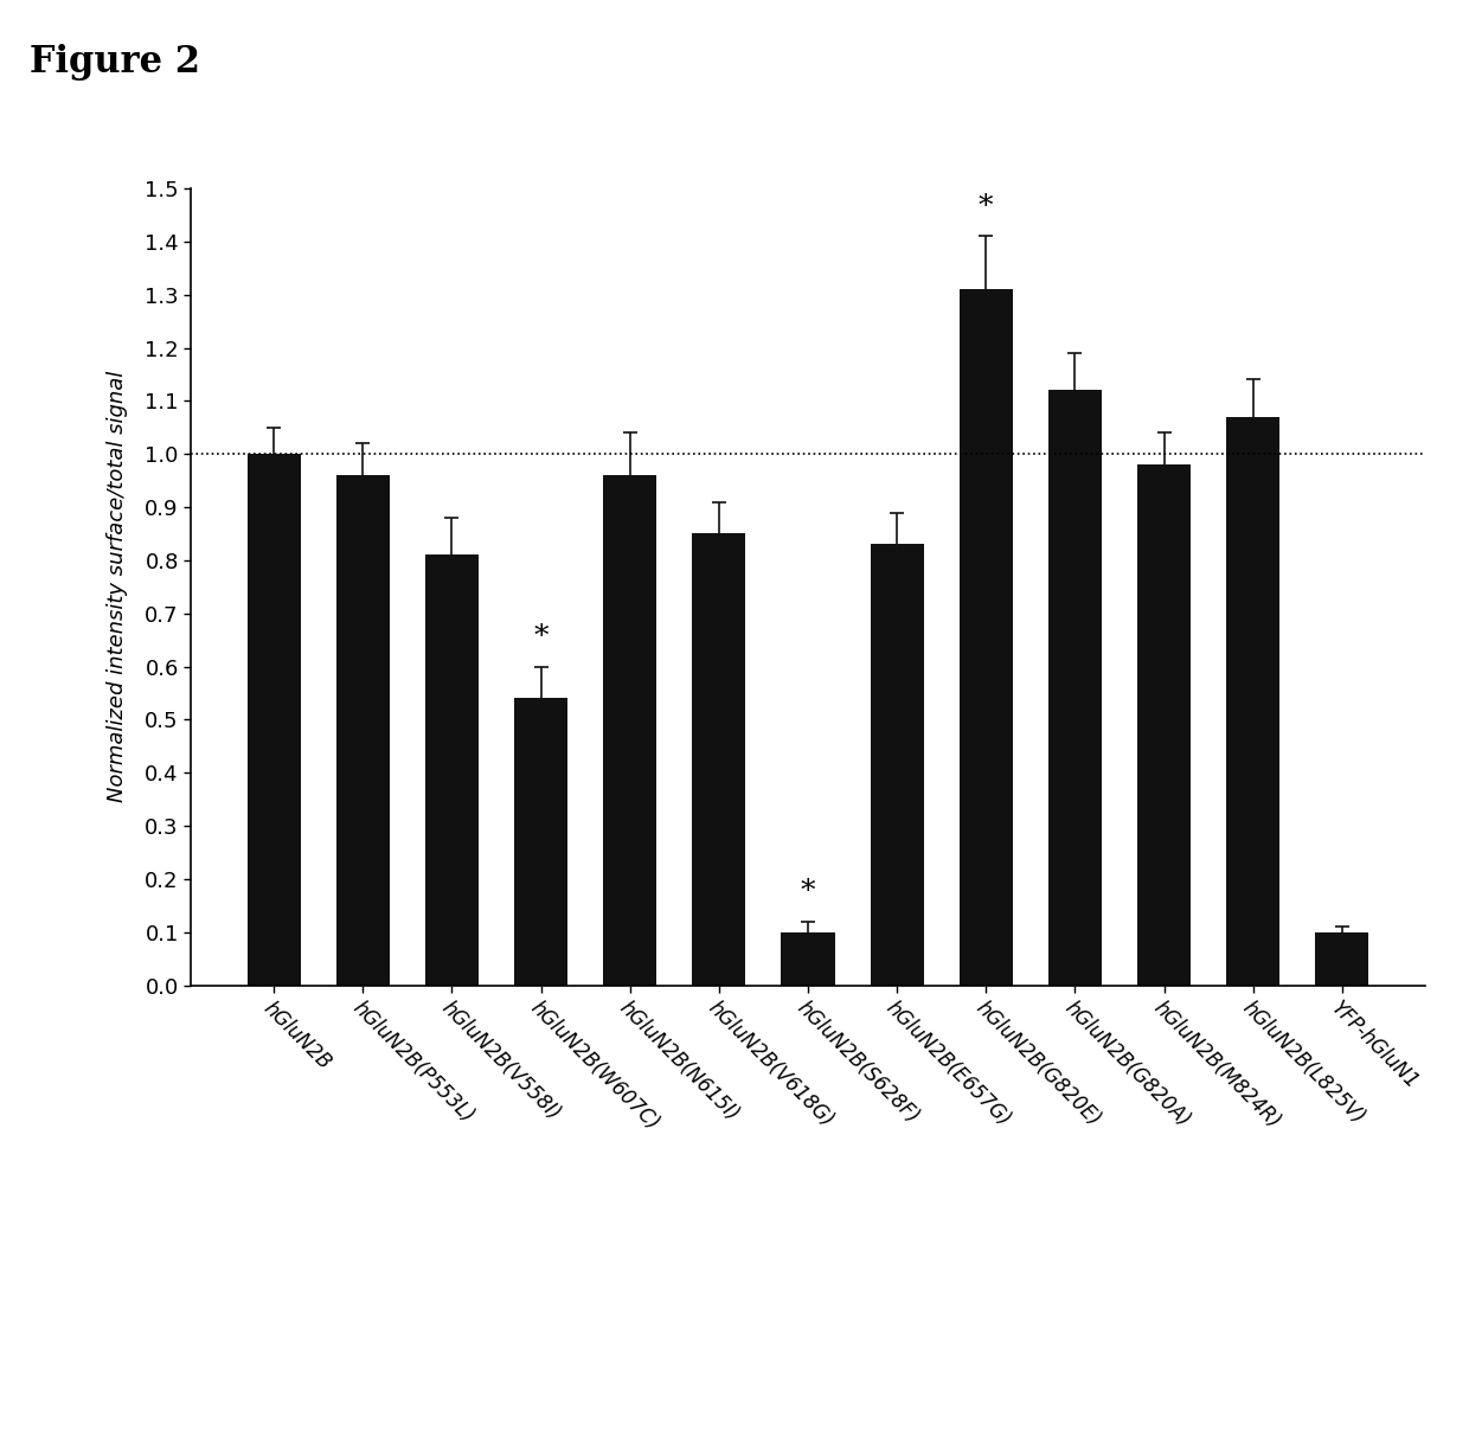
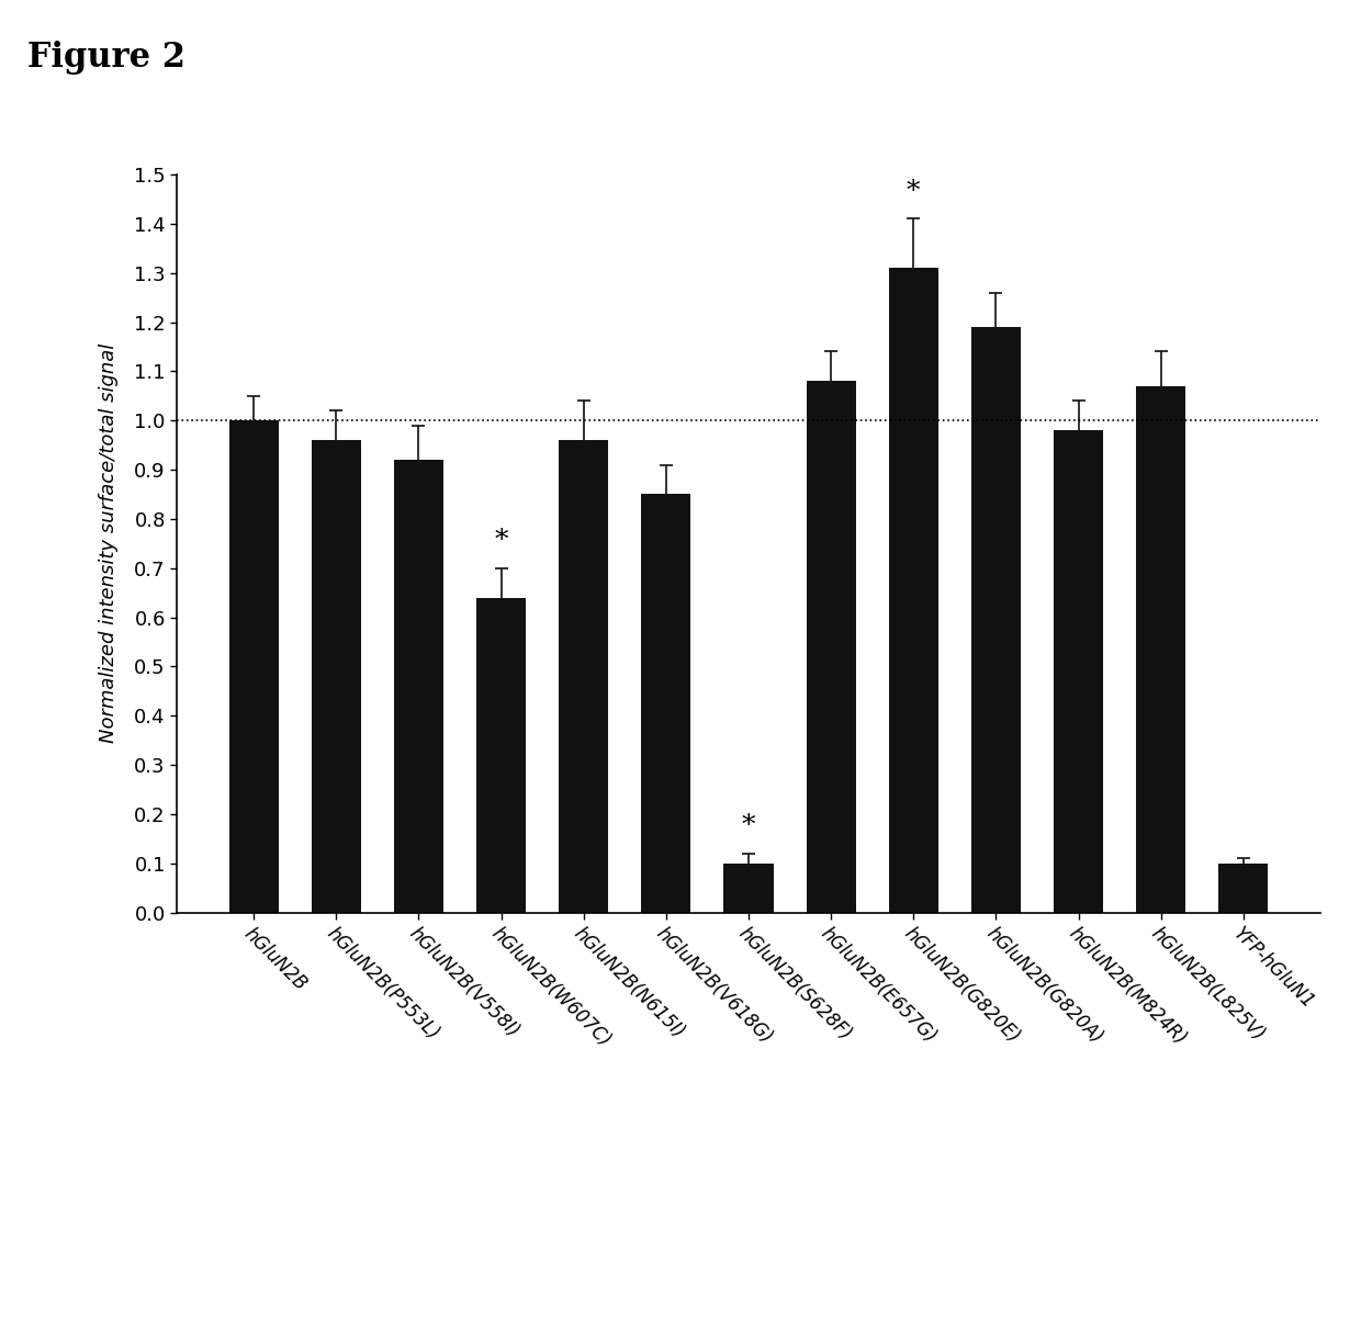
hGluN2B(V558I): 0.81 -> 0.92
hGluN2B(W607C): 0.54 -> 0.64
hGluN2B(E657G): 0.83 -> 1.08
hGluN2B(G820A): 1.12 -> 1.19
